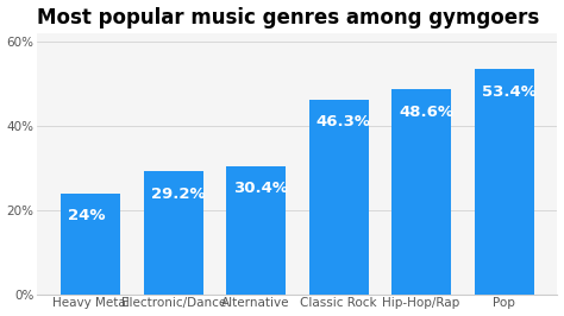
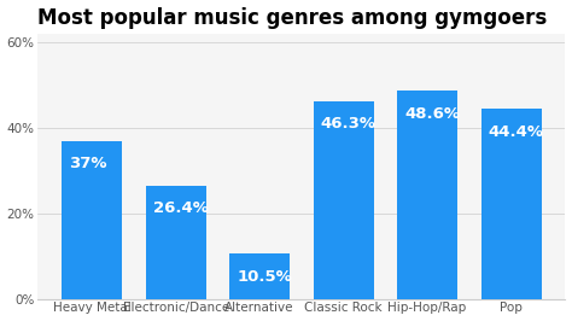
Heavy Metal: 24% -> 37%
Electronic/Dance: 29.2% -> 26.4%
Alternative: 30.4% -> 10.5%
Pop: 53.4% -> 44.4%
